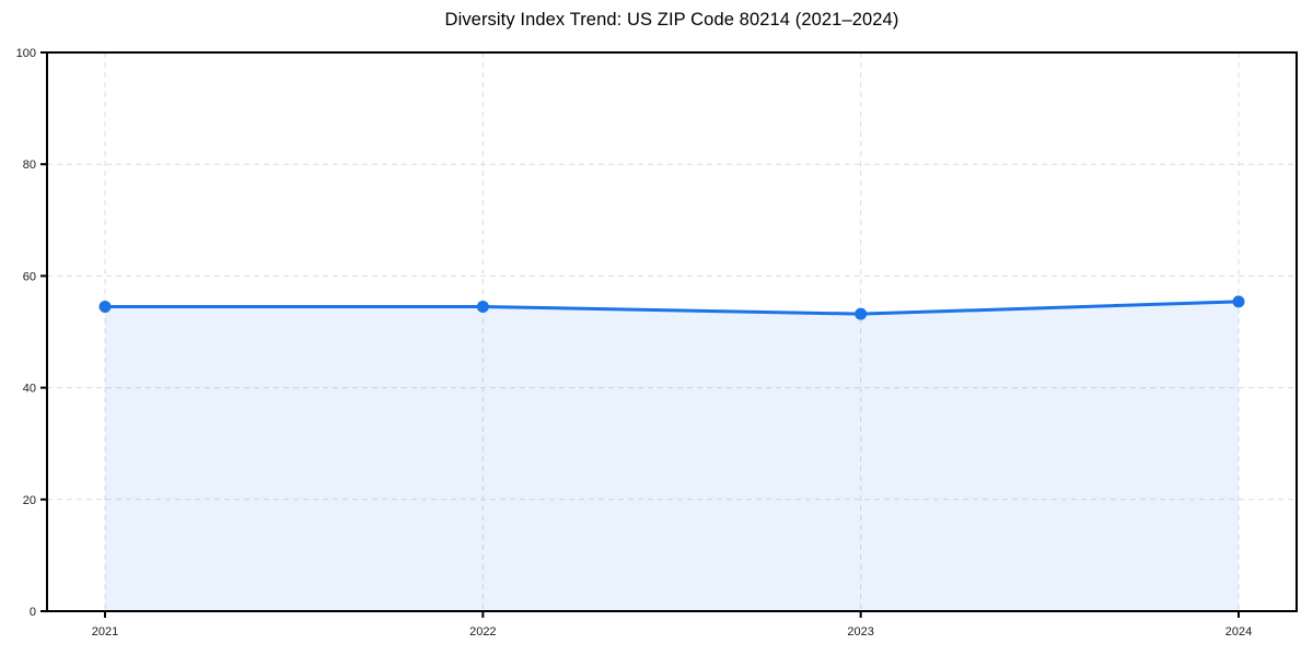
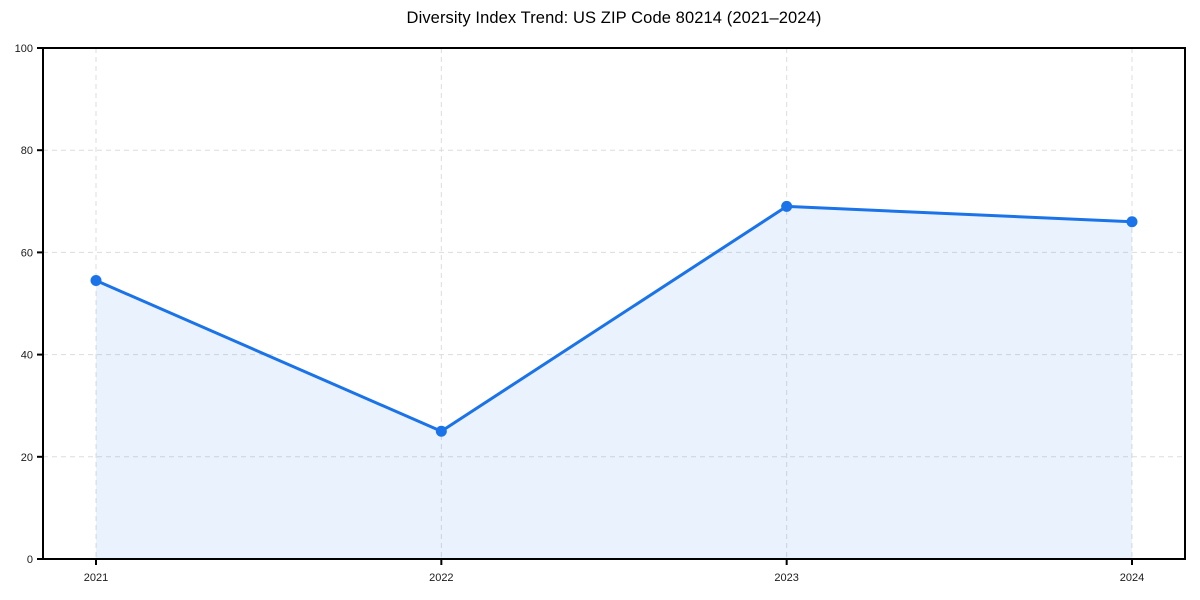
2022: 54 -> 25
2023: 53 -> 69
2024: 55 -> 66
